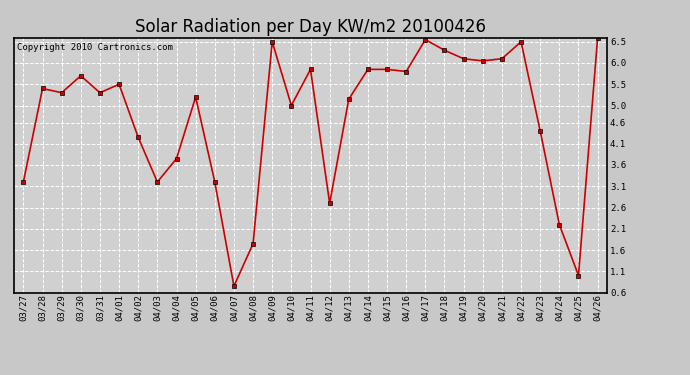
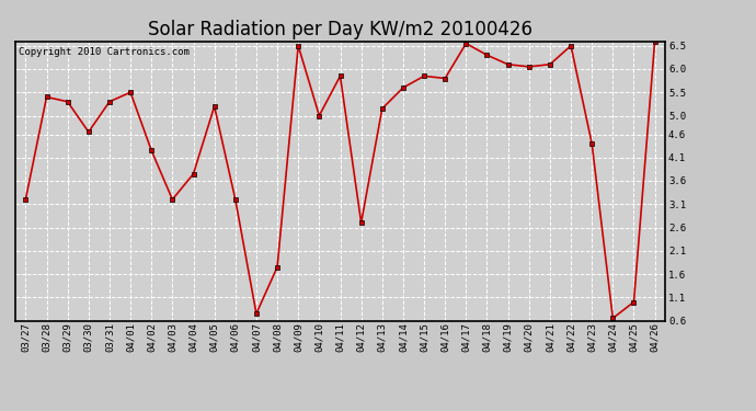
03/30: 5.70 -> 4.65
04/14: 5.85 -> 5.60
04/24: 2.20 -> 0.65
